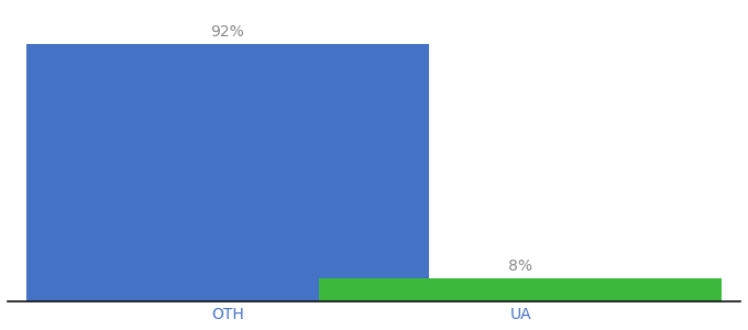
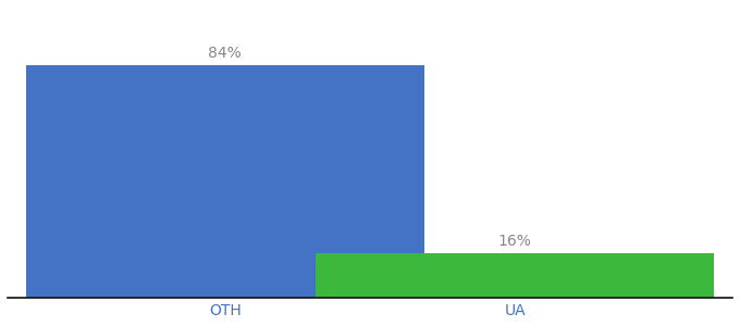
OTH: 92% -> 84%
UA: 8% -> 16%
